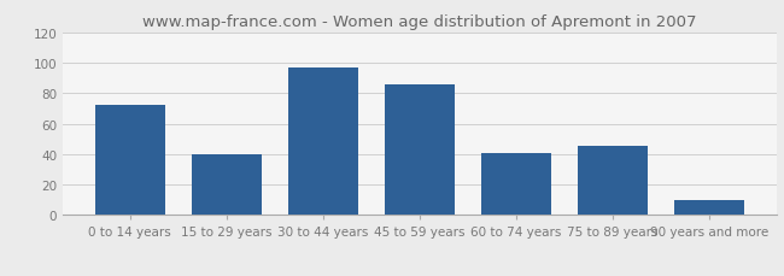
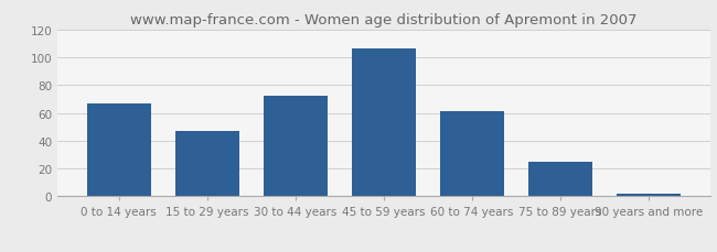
0 to 14 years: 72 -> 67
15 to 29 years: 40 -> 47
30 to 44 years: 97 -> 72
45 to 59 years: 86 -> 106
60 to 74 years: 41 -> 61
75 to 89 years: 45 -> 25
90 years and more: 10 -> 2
